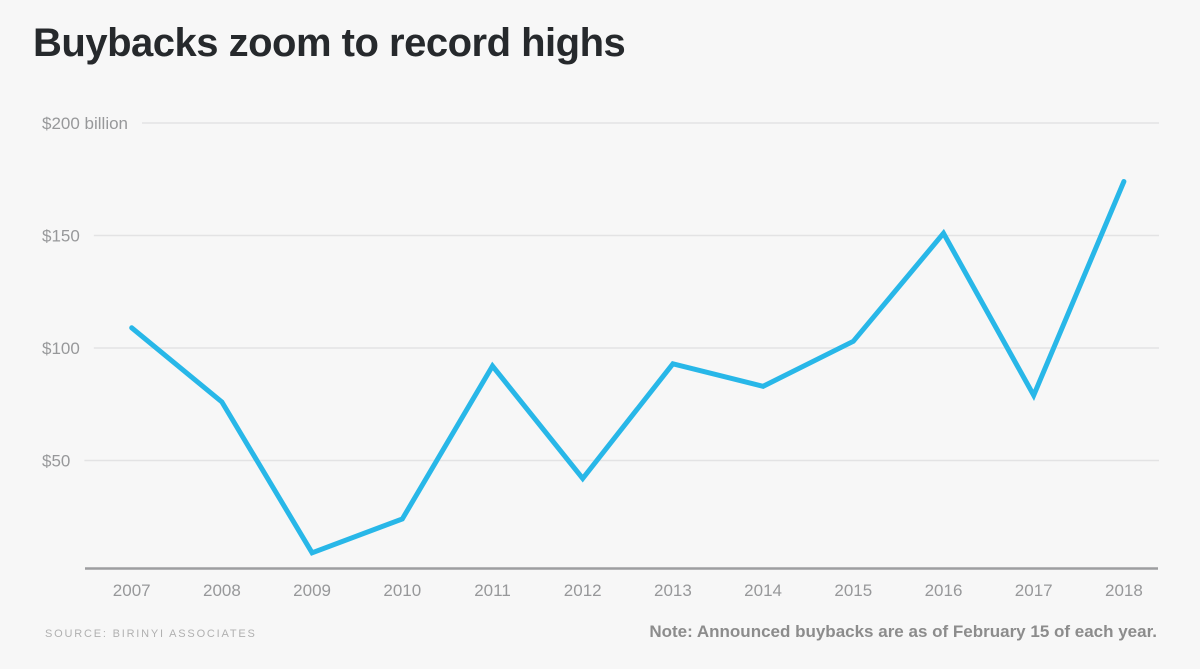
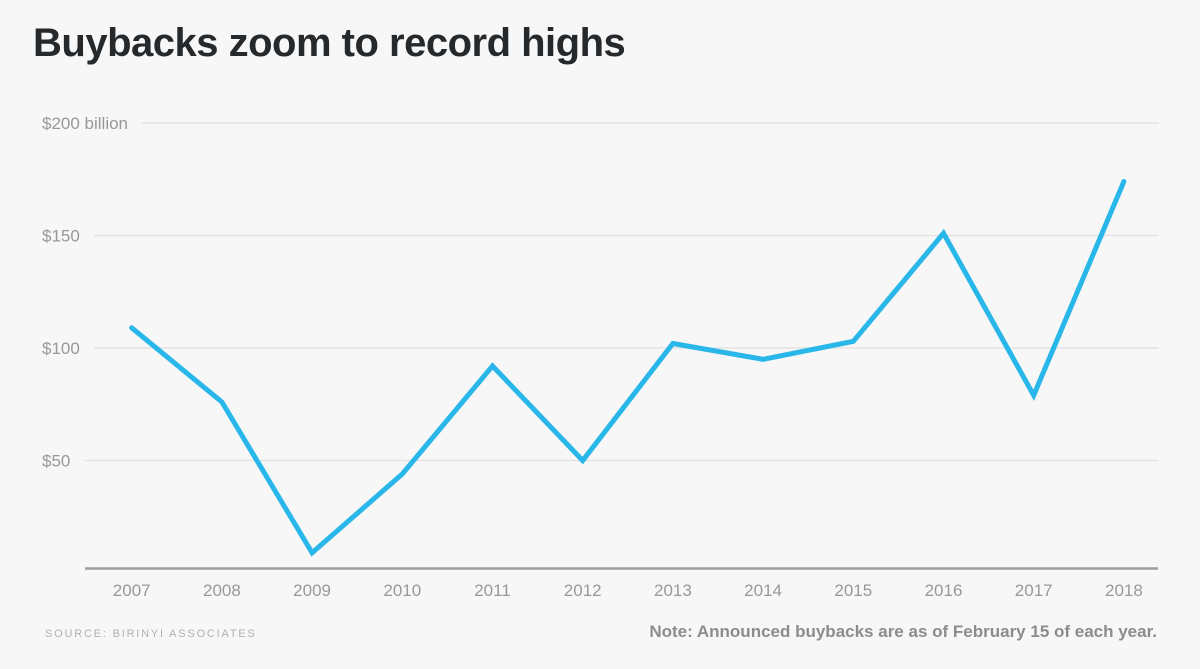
2010: $24 -> $44
2012: $42 -> $50
2013: $93 -> $102
2014: $83 -> $95
